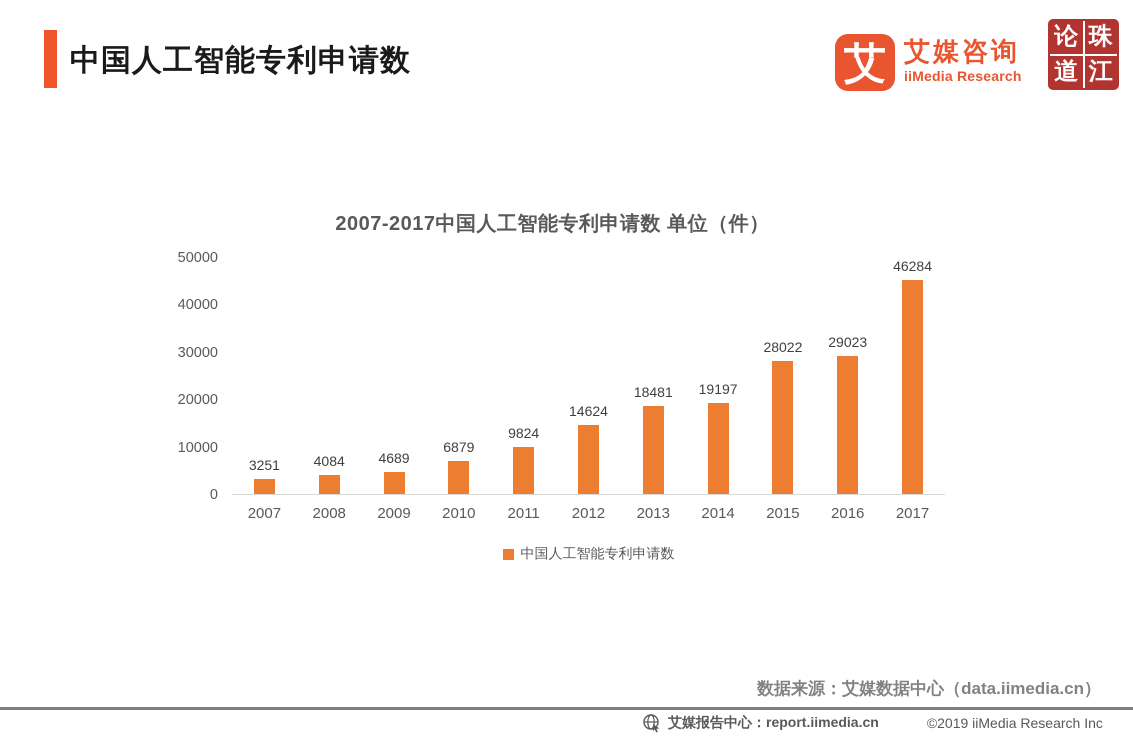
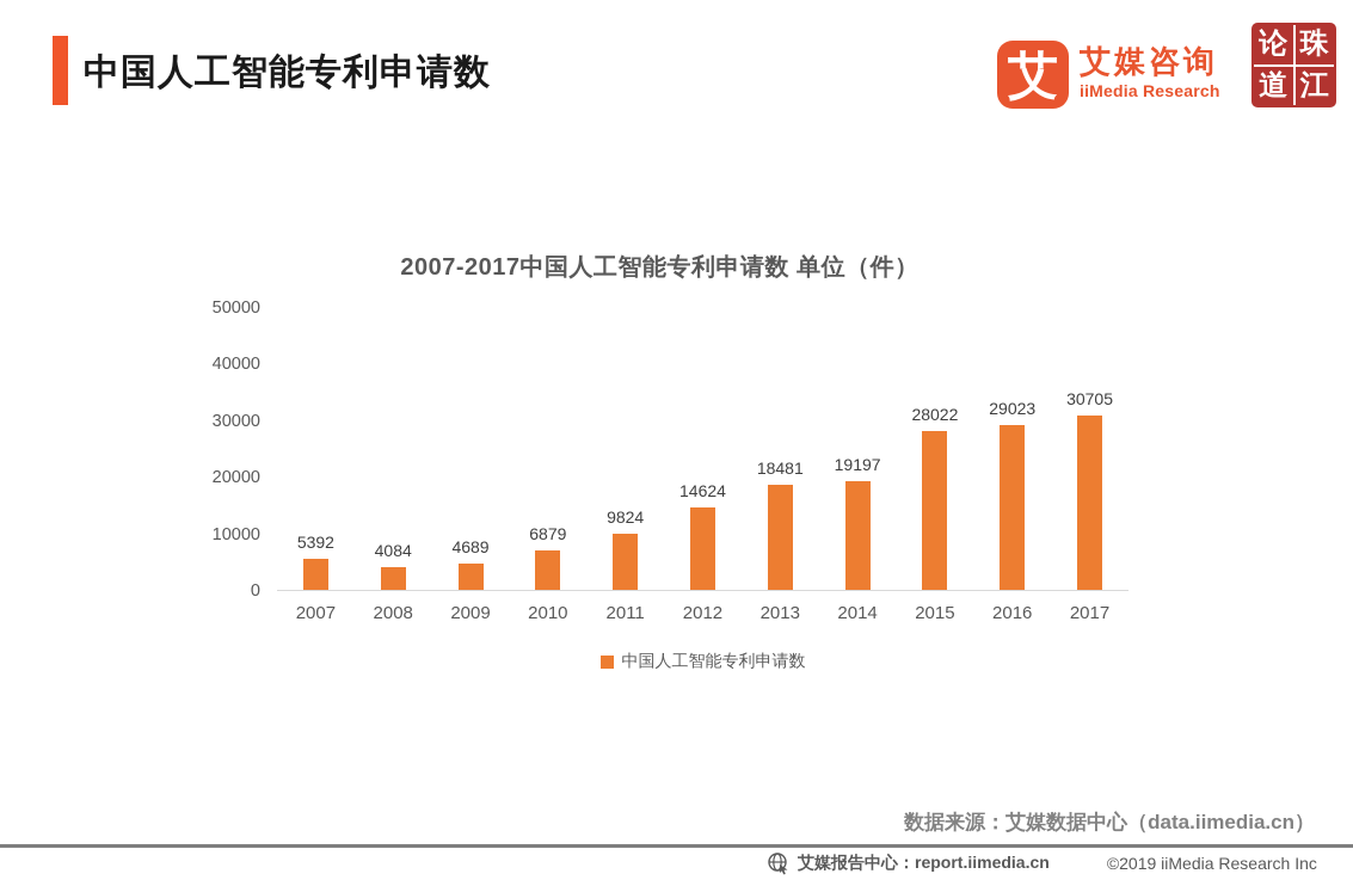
2007: 3251 -> 5392
2017: 46284 -> 30705
